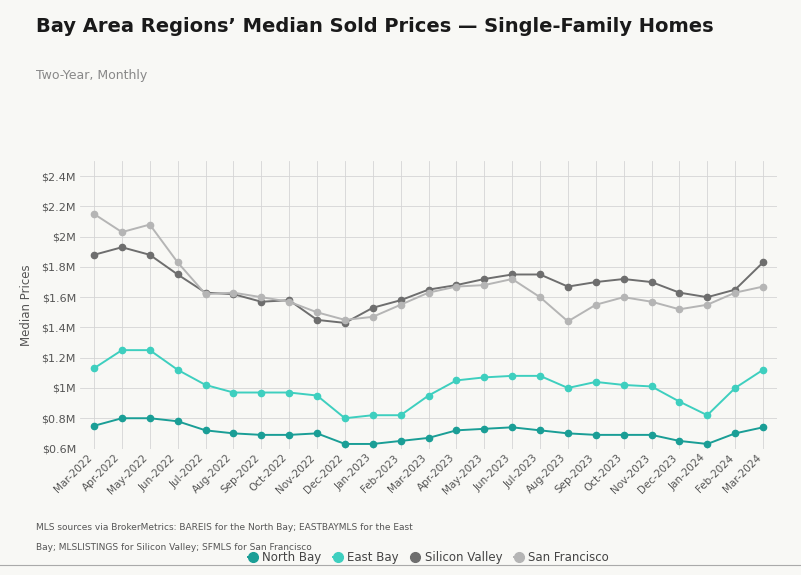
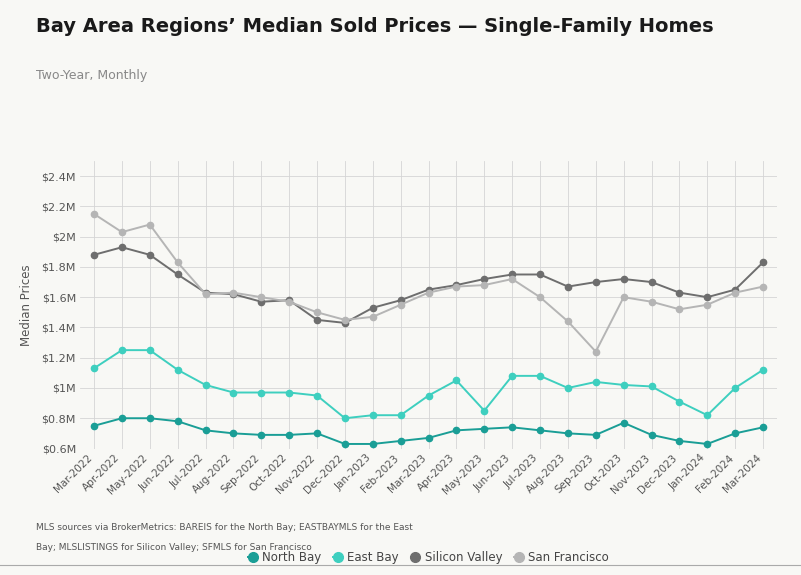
East Bay/May-2023: $1.07M -> $0.85M
San Francisco/Sep-2023: $1.55M -> $1.24M
North Bay/Oct-2023: $0.69M -> $0.77M
